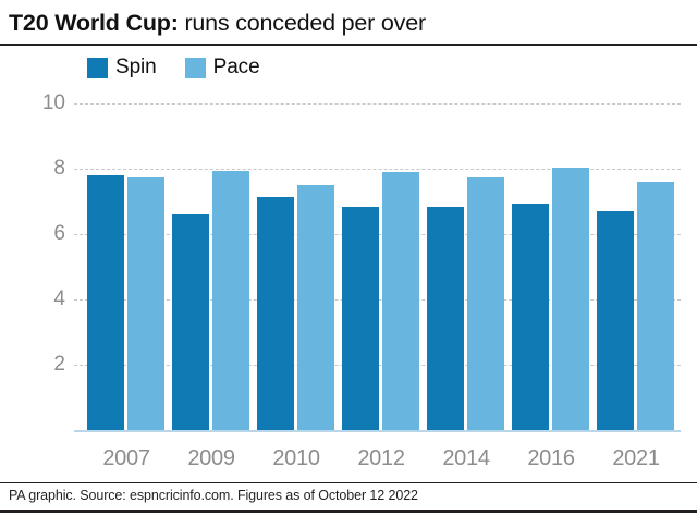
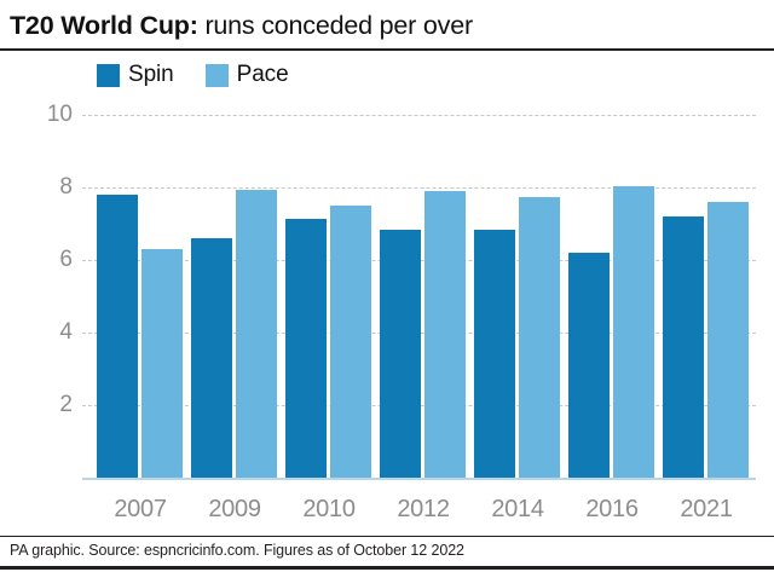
Pace/2007: 7.8 -> 6.3
Spin/2016: 7.0 -> 6.2
Spin/2021: 6.7 -> 7.2
